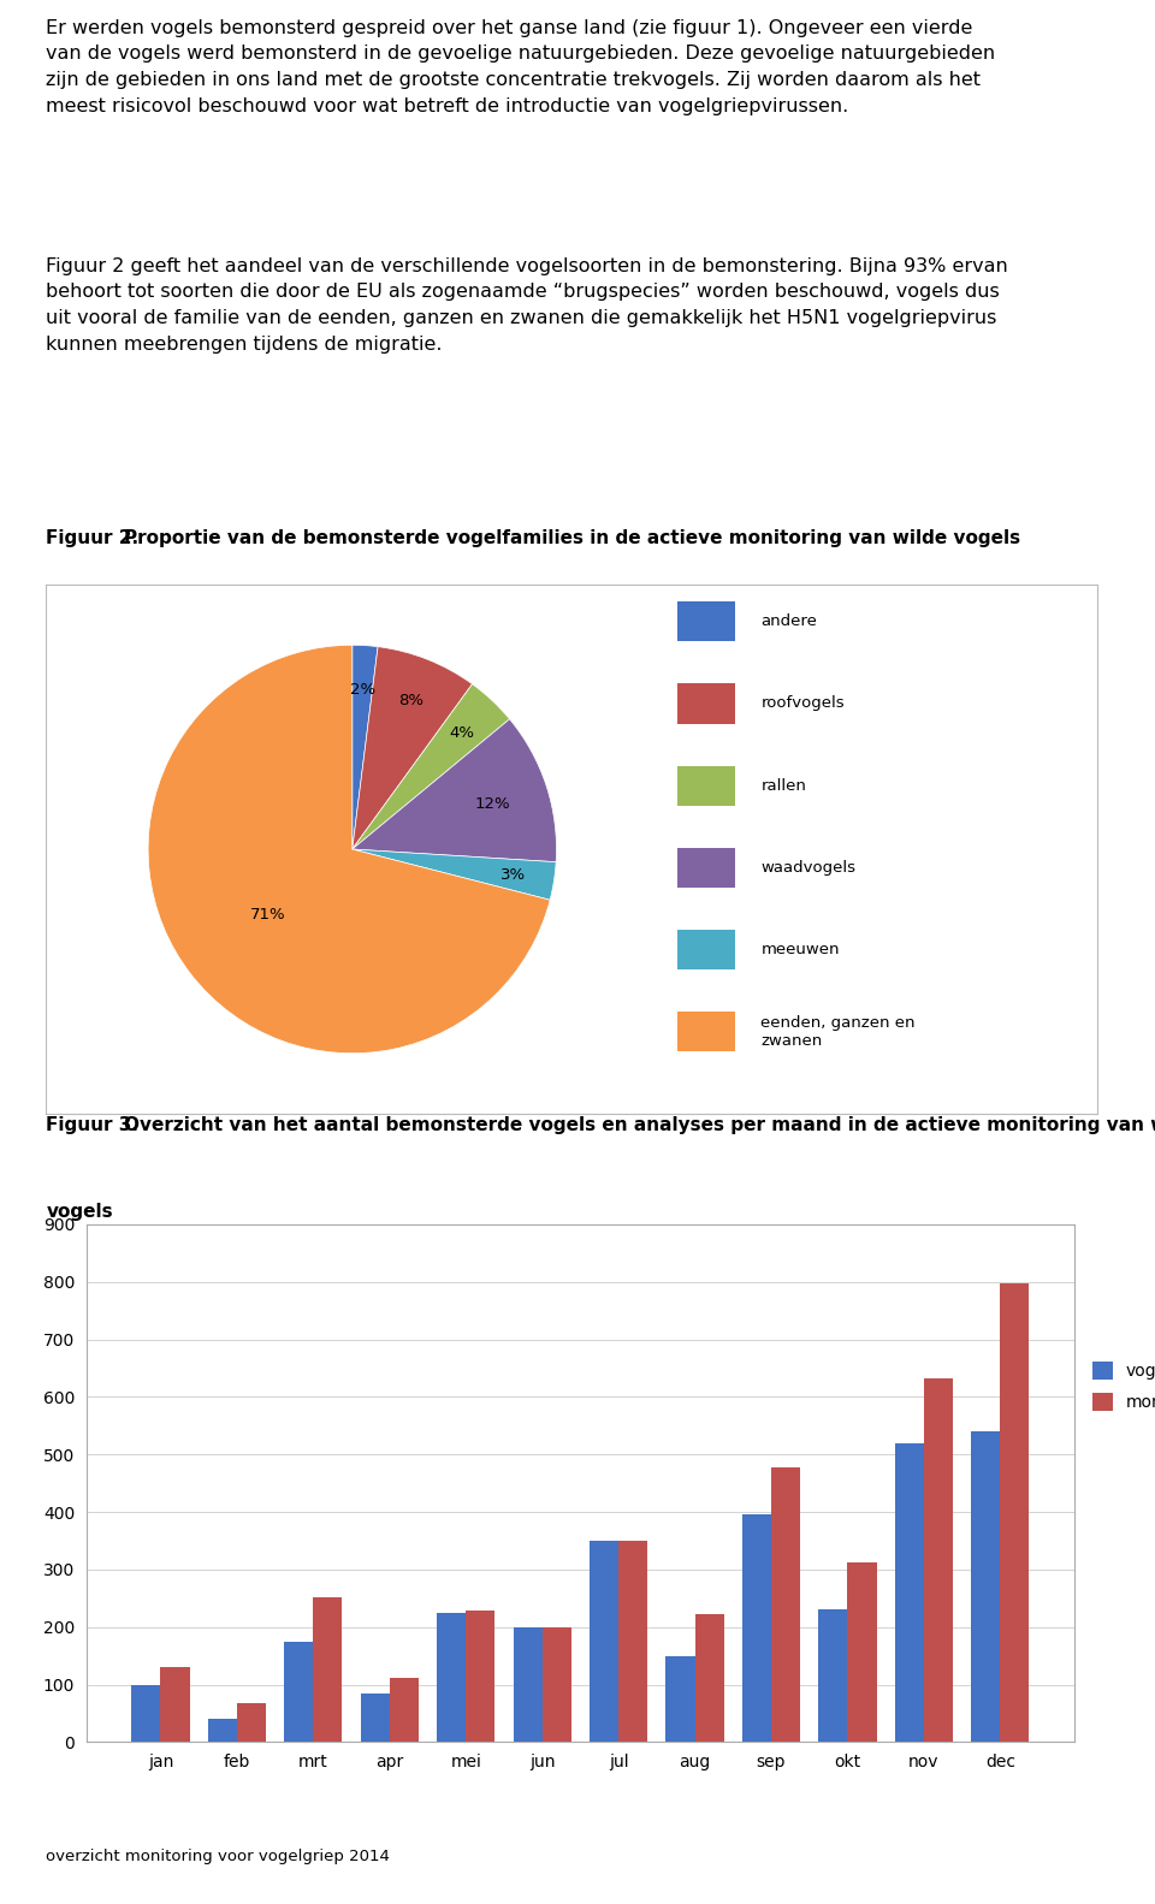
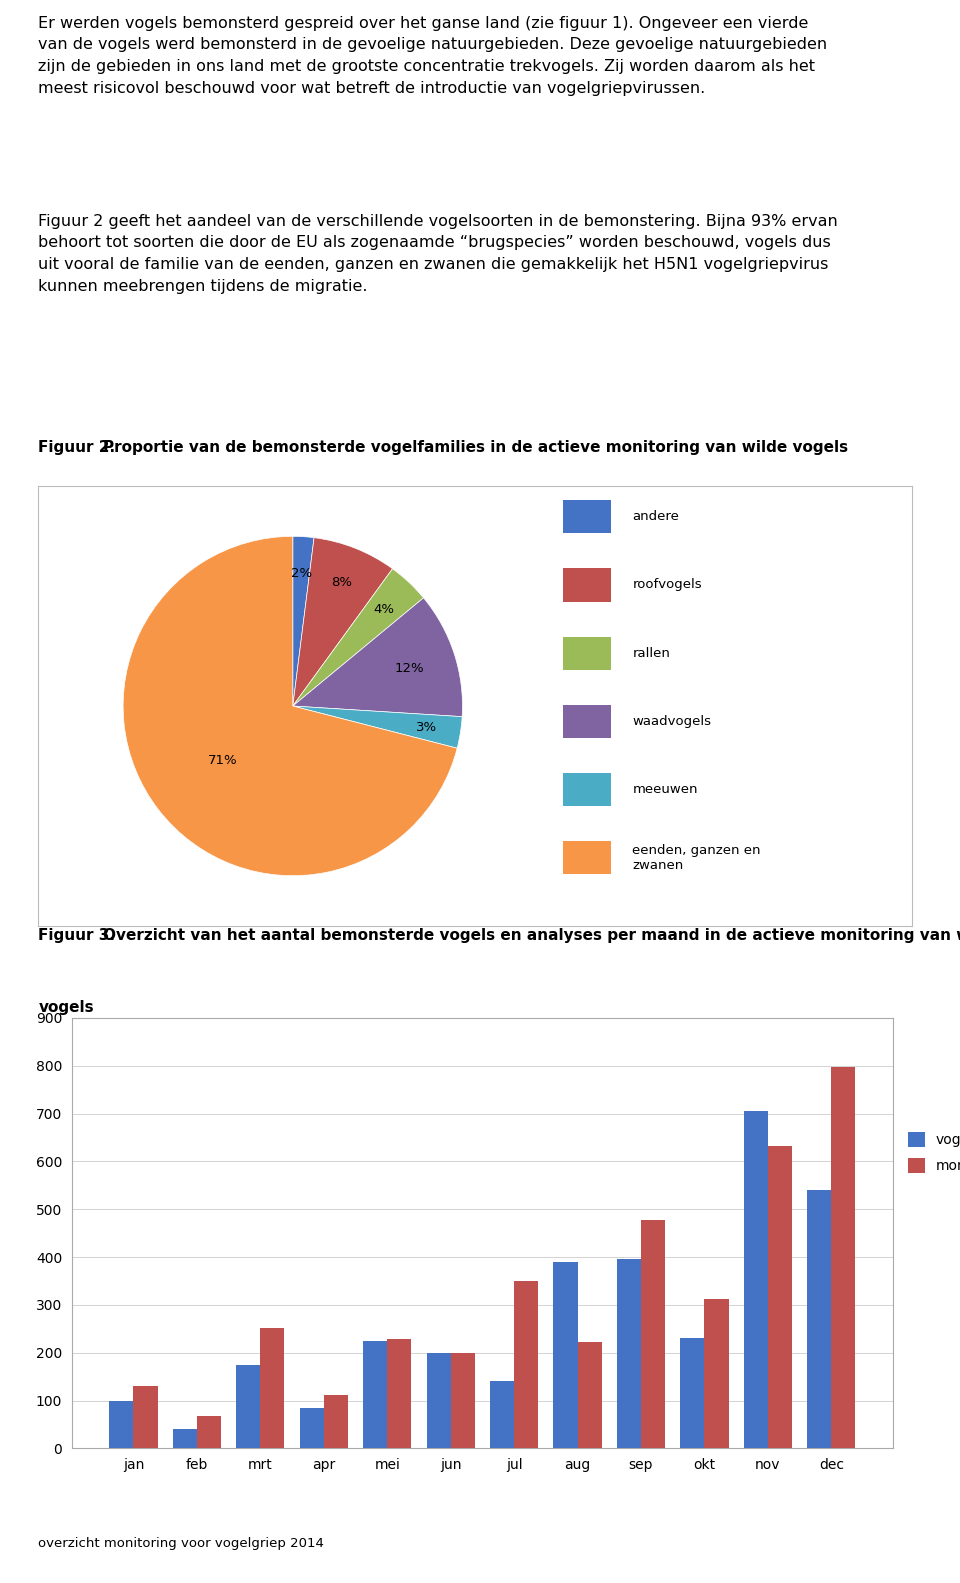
vogels/jul: 350 -> 140
vogels/aug: 150 -> 390
vogels/nov: 520 -> 705
